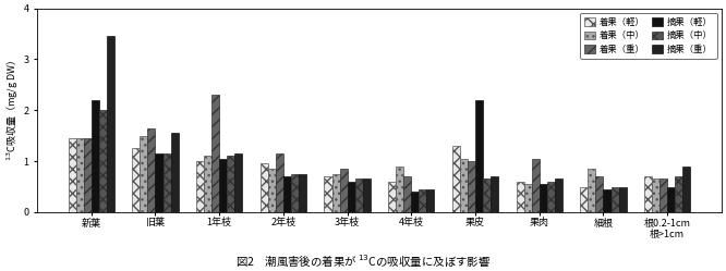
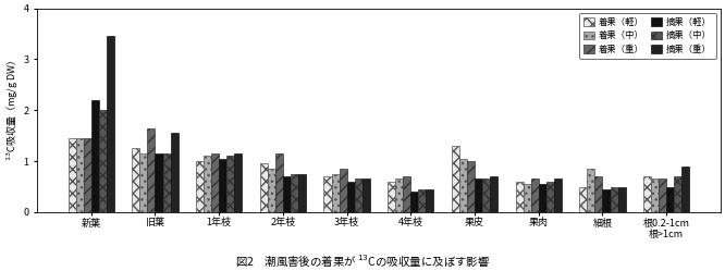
着果（中）/旧葉: 1.50 -> 1.15
着果（重）/1年枝: 2.30 -> 1.15
着果（中）/4年枝: 0.90 -> 0.65
摘果（軽）/果皮: 2.20 -> 0.65
着果（重）/果肉: 1.05 -> 0.65
